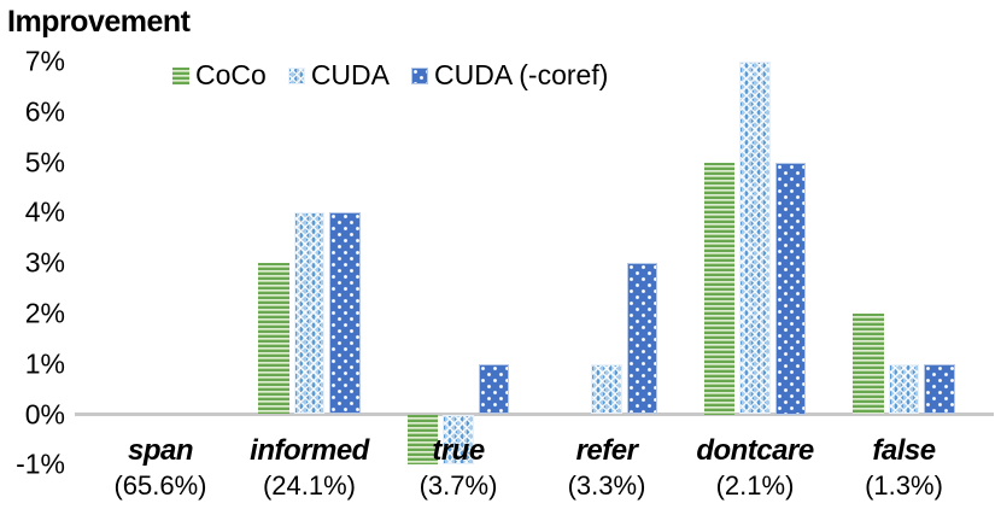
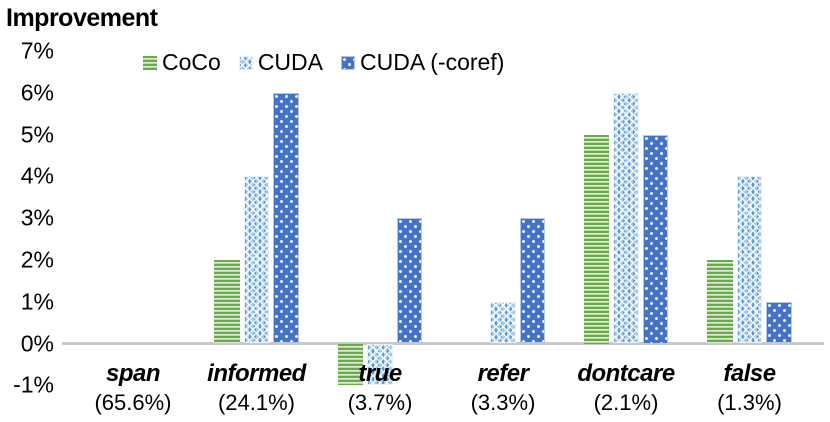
CoCo/informed: 3% -> 2%
CUDA (-coref)/informed: 4% -> 6%
CUDA (-coref)/true: 1% -> 3%
CUDA/dontcare: 7% -> 6%
CUDA/false: 1% -> 4%
